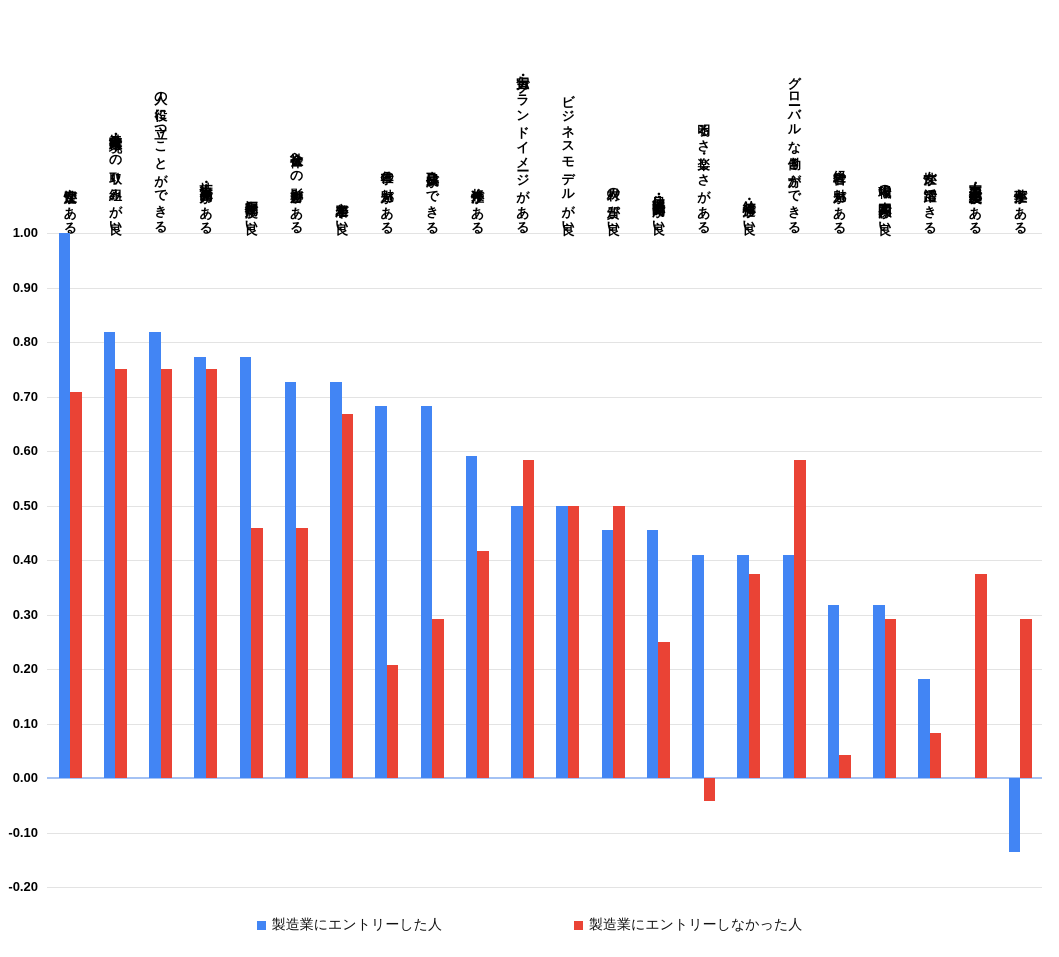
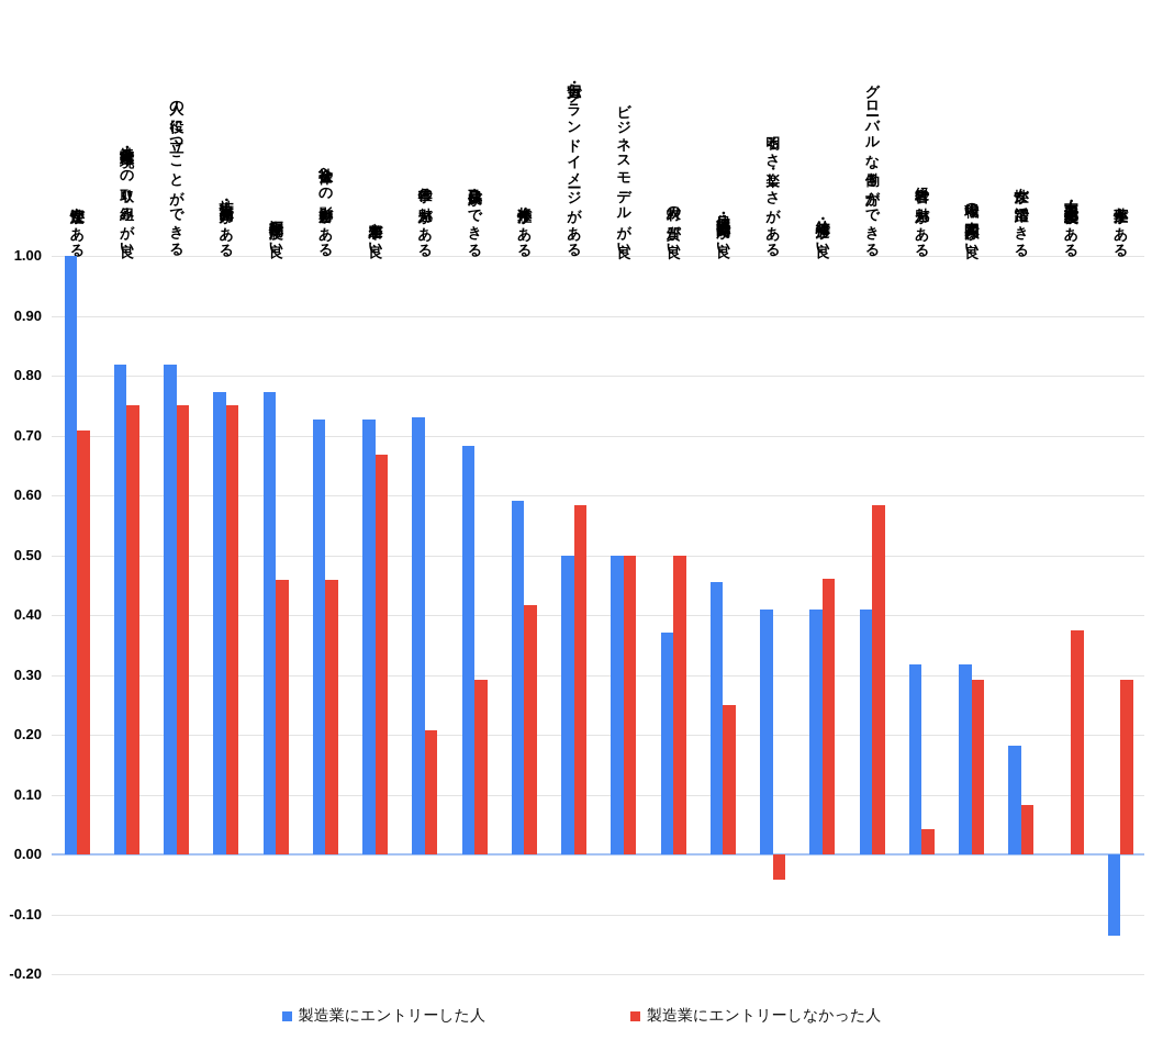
製造業にエントリーした人/仕事の魅力がある: 0.68 -> 0.73
製造業にエントリーした人/人材の質が良い: 0.46 -> 0.37
製造業にエントリーしなかった人/給与・待遇が良い: 0.38 -> 0.46
